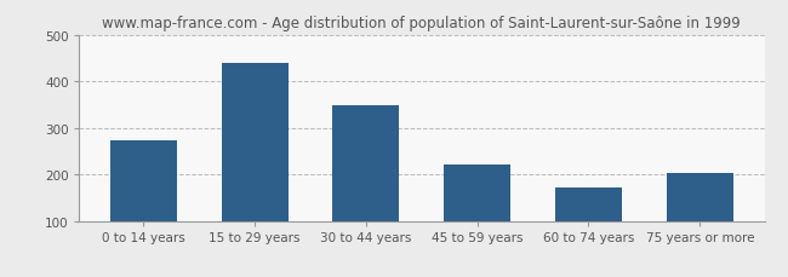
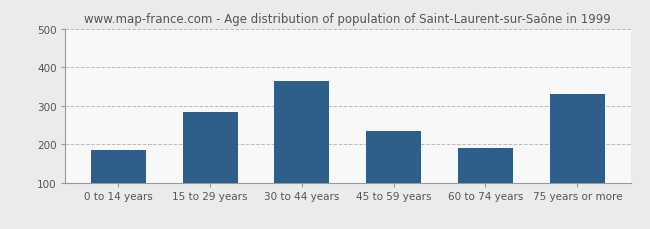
0 to 14 years: 275 -> 185
15 to 29 years: 440 -> 285
30 to 44 years: 350 -> 365
45 to 59 years: 222 -> 235
60 to 74 years: 172 -> 190
75 years or more: 205 -> 330
